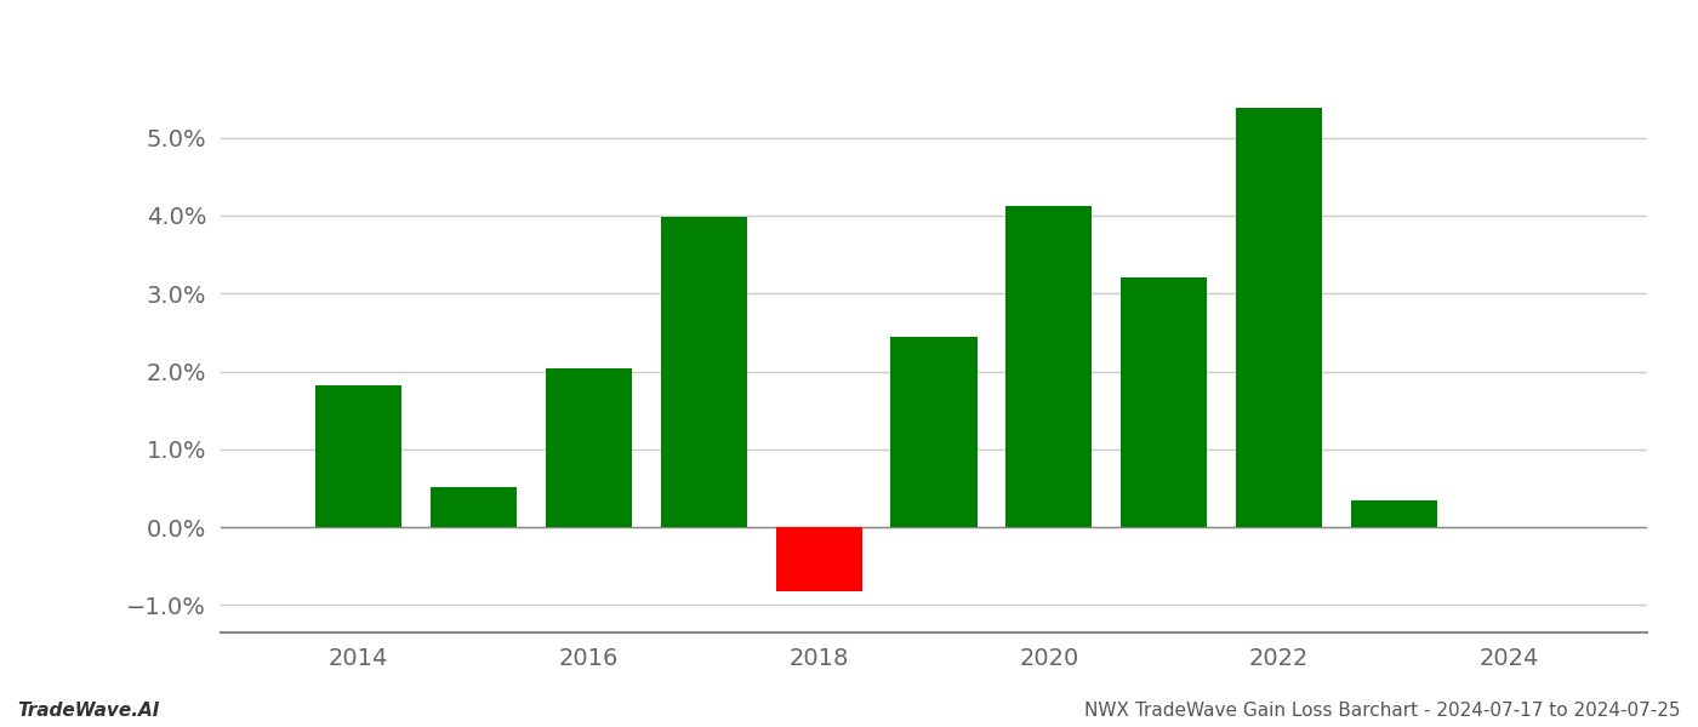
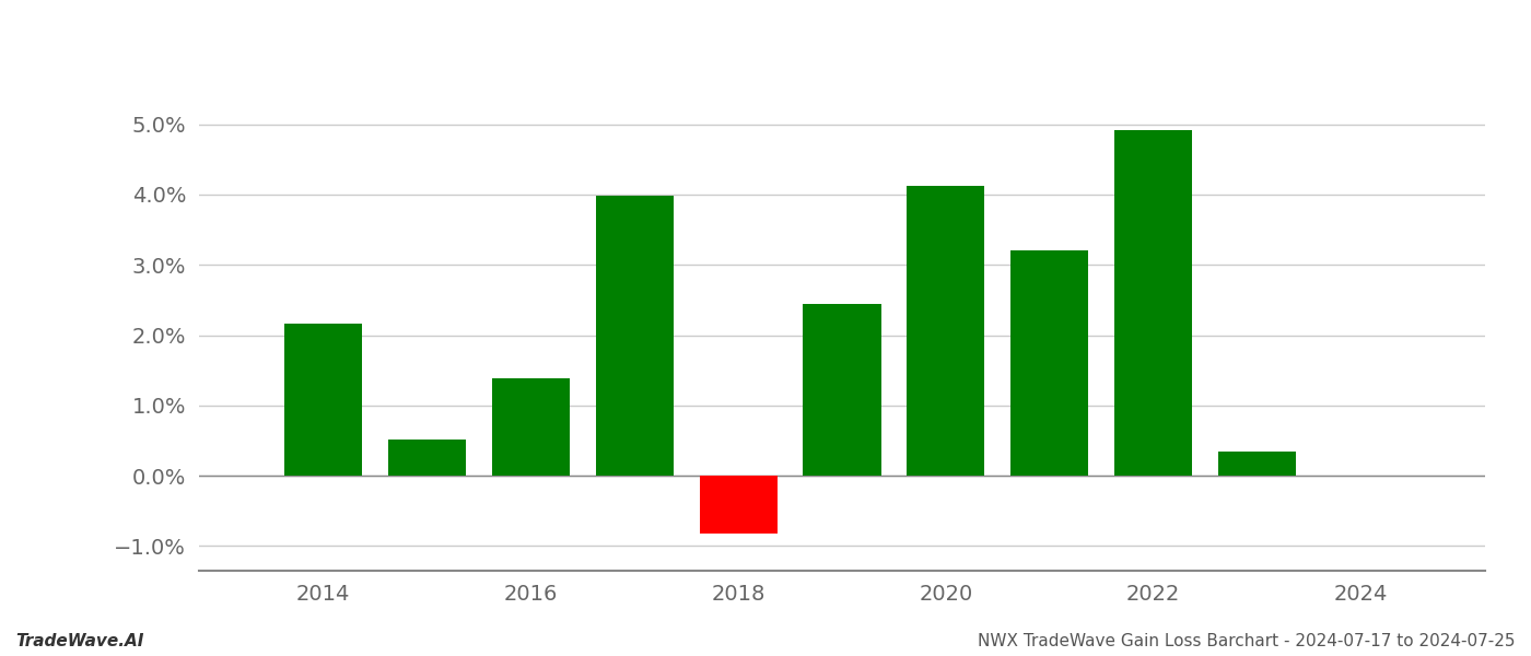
2014: 1.82% -> 2.16%
2016: 2.04% -> 1.38%
2022: 5.38% -> 4.92%
